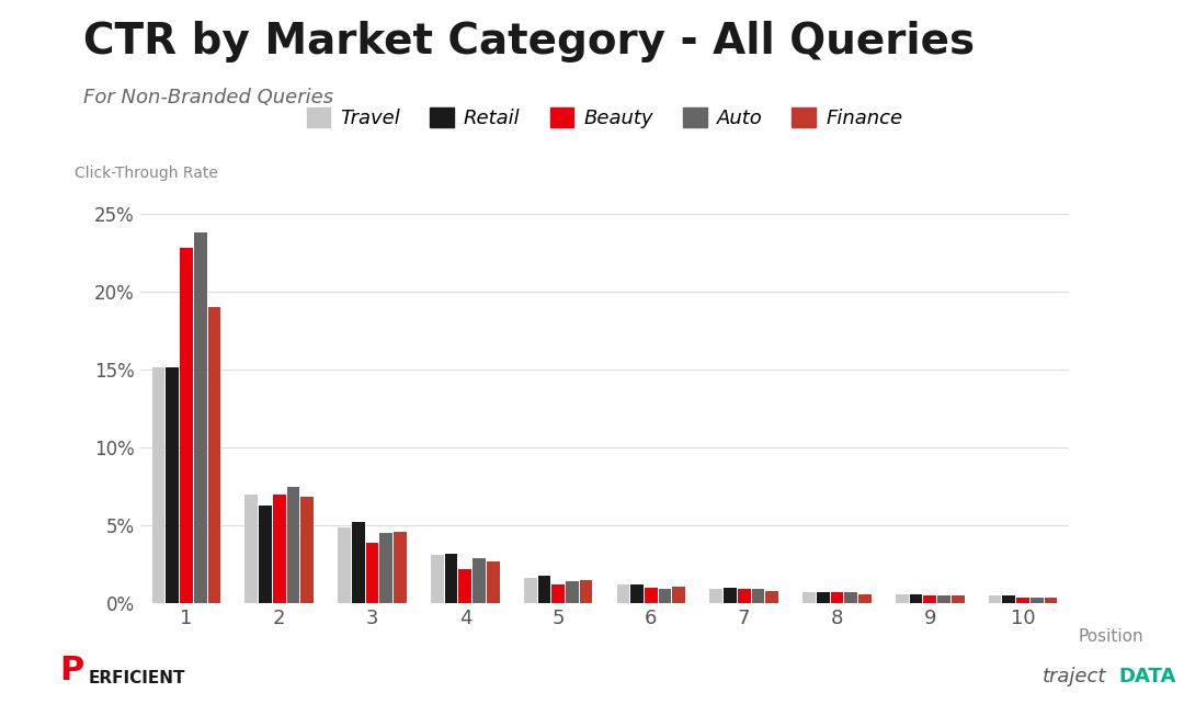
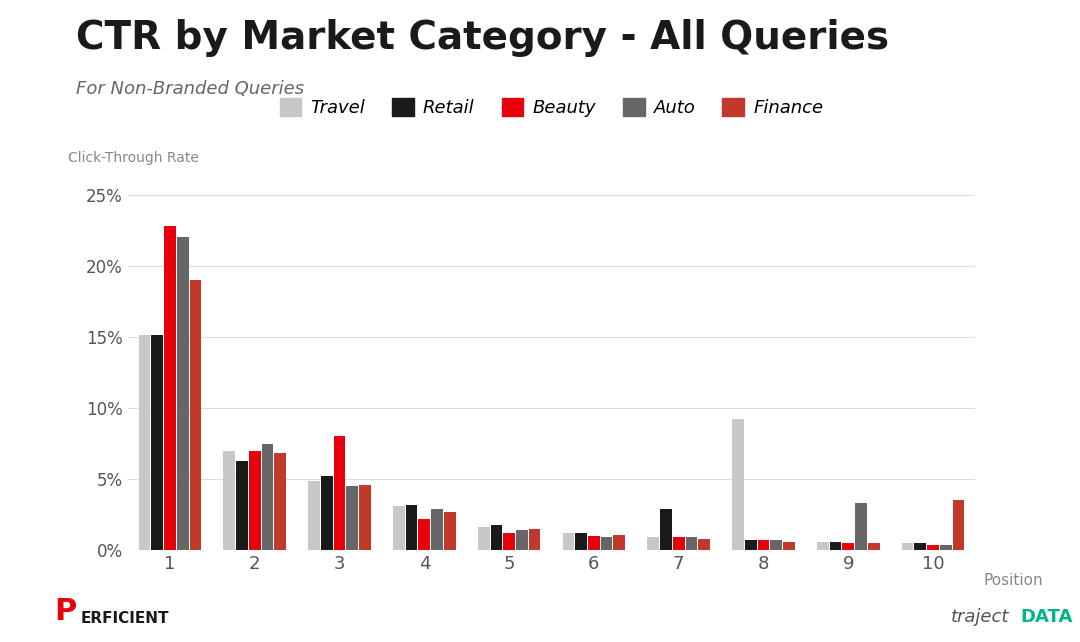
Auto/1: 23.8% -> 22.0%
Beauty/3: 3.9% -> 8.0%
Retail/7: 1.0% -> 2.9%
Travel/8: 0.7% -> 9.2%
Auto/9: 0.5% -> 3.3%
Finance/10: 0.4% -> 3.5%
